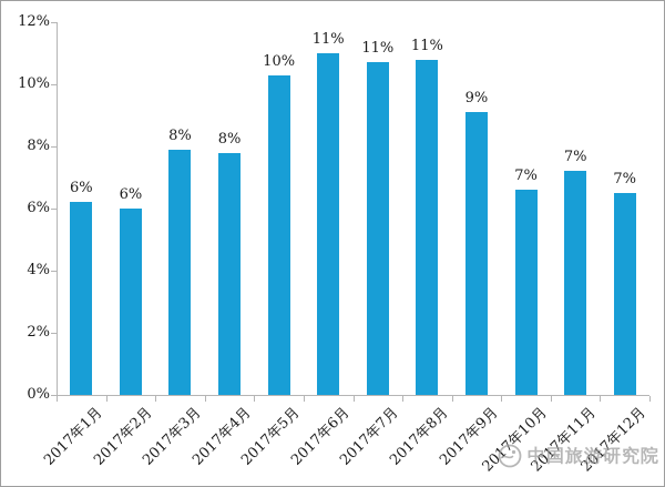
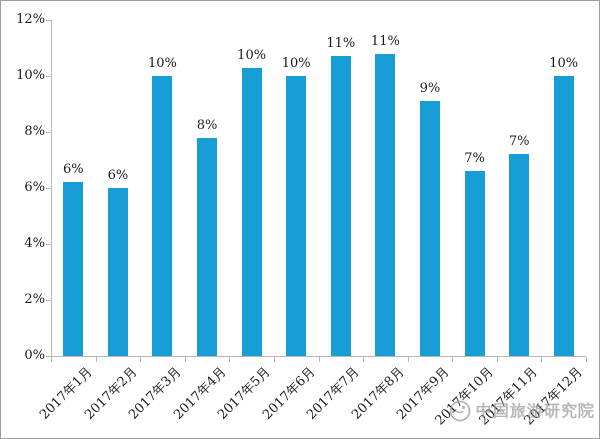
2017年3月: 8% -> 10%
2017年6月: 11% -> 10%
2017年12月: 7% -> 10%
